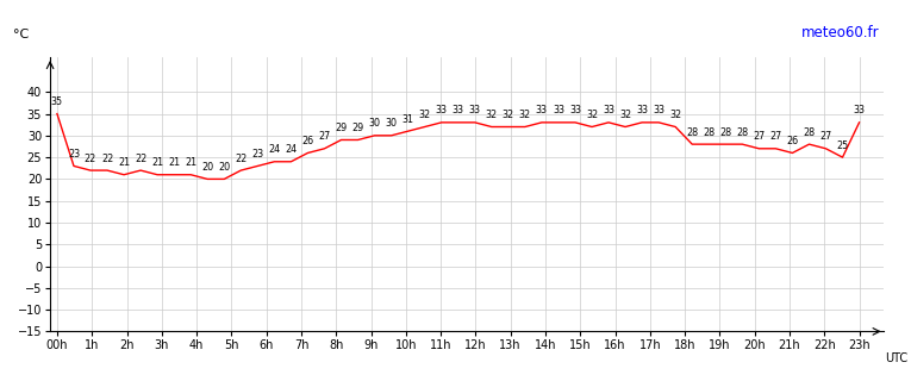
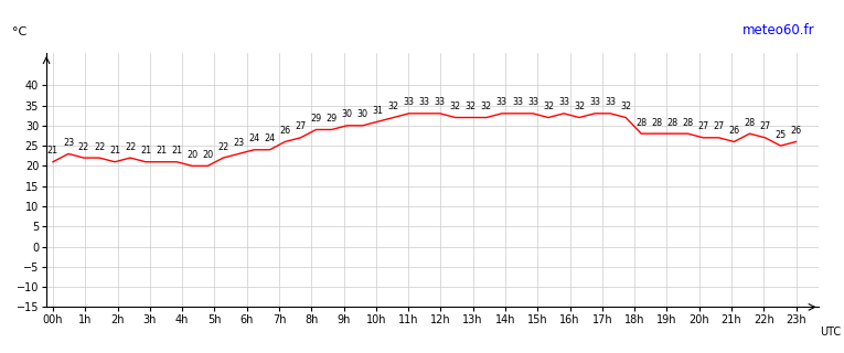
00h: 35 -> 21
23h: 33 -> 26
